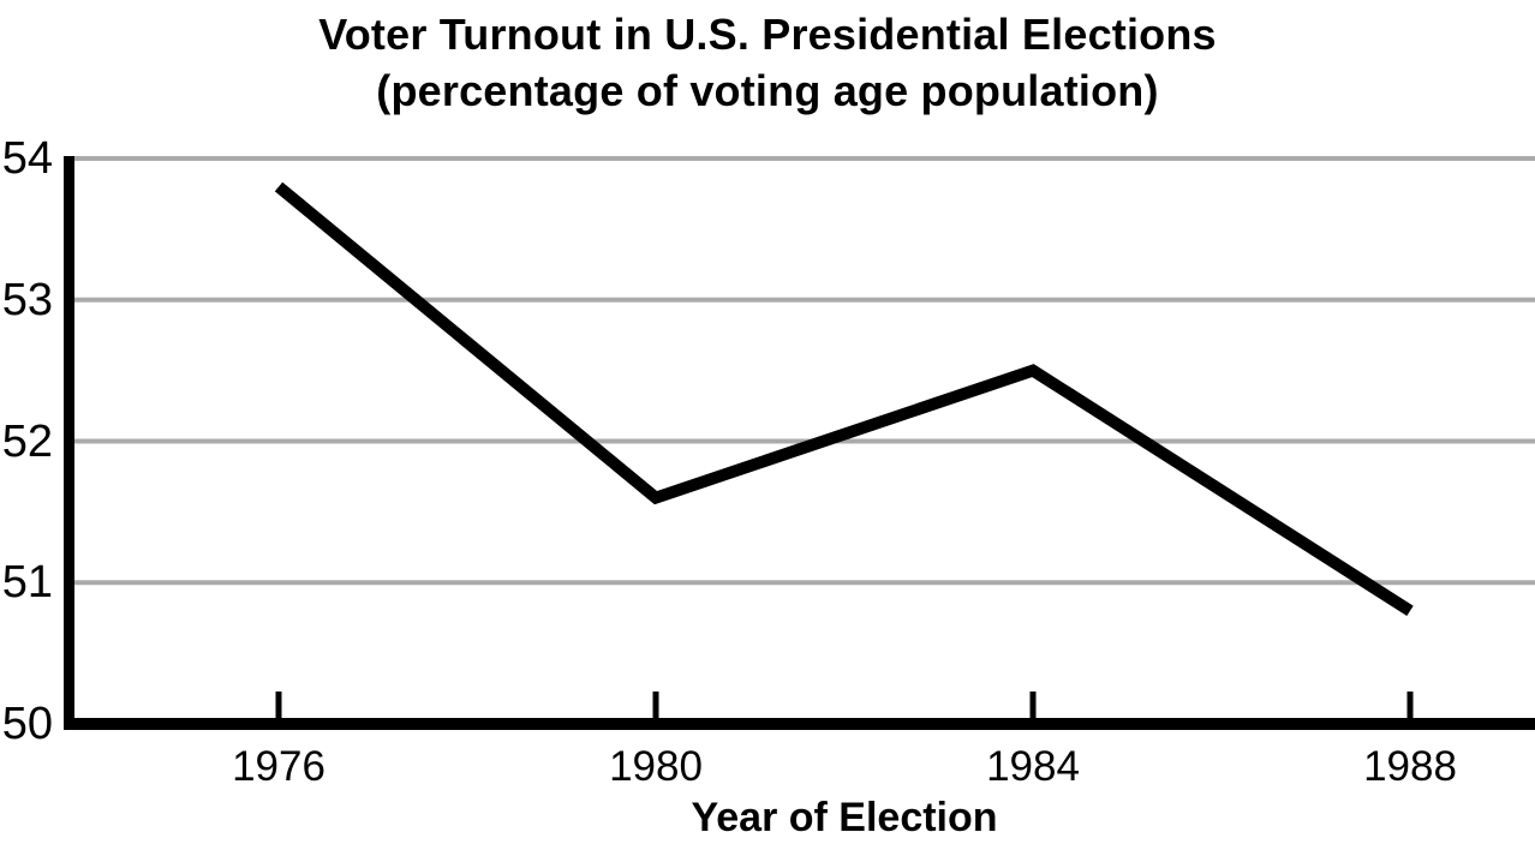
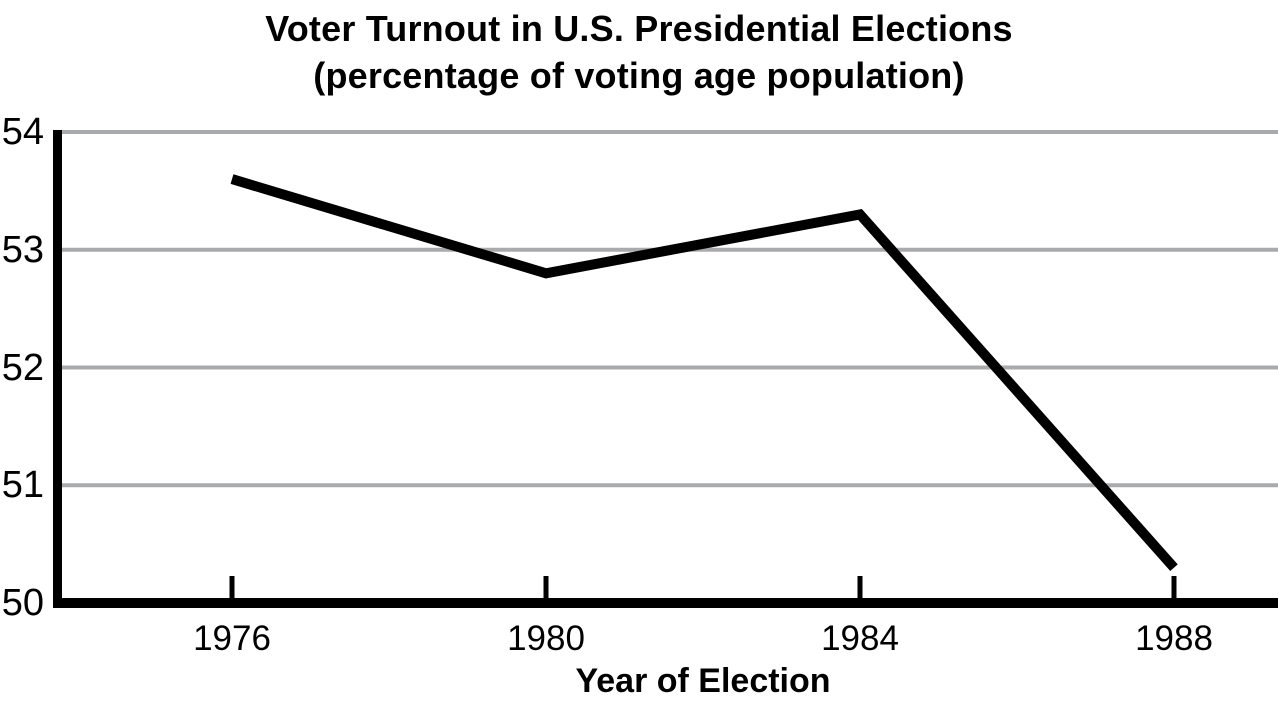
1976: 53.8 -> 53.6
1980: 51.6 -> 52.8
1984: 52.5 -> 53.3
1988: 50.8 -> 50.3
